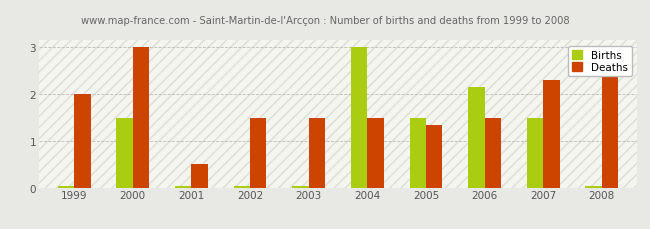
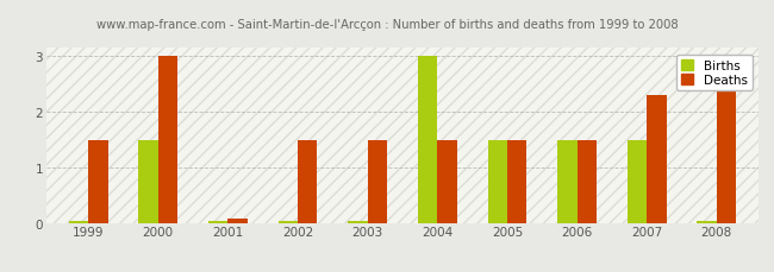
Deaths/1999: 2.00 -> 1.50
Deaths/2001: 0.50 -> 0.08
Deaths/2005: 1.35 -> 1.50
Births/2006: 2.15 -> 1.50
